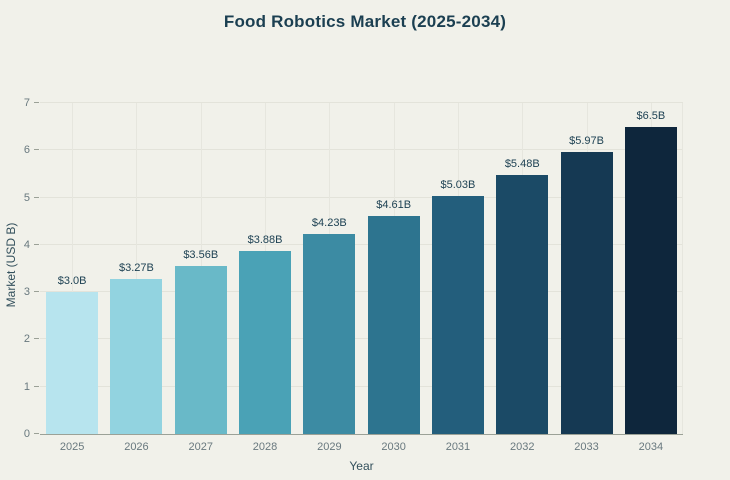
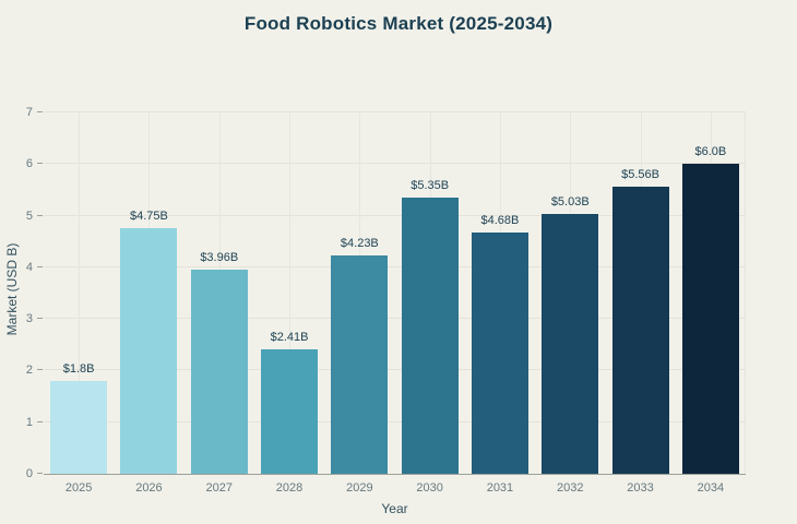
2025: $3.0B -> $1.8B
2026: $3.27B -> $4.75B
2027: $3.56B -> $3.96B
2028: $3.88B -> $2.41B
2030: $4.61B -> $5.35B
2031: $5.03B -> $4.68B
2032: $5.48B -> $5.03B
2033: $5.97B -> $5.56B
2034: $6.5B -> $6.0B
